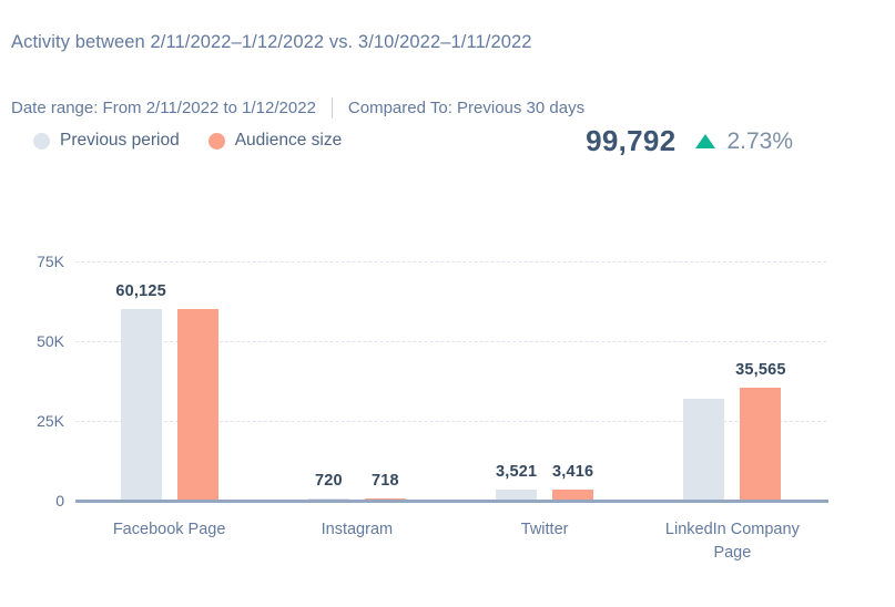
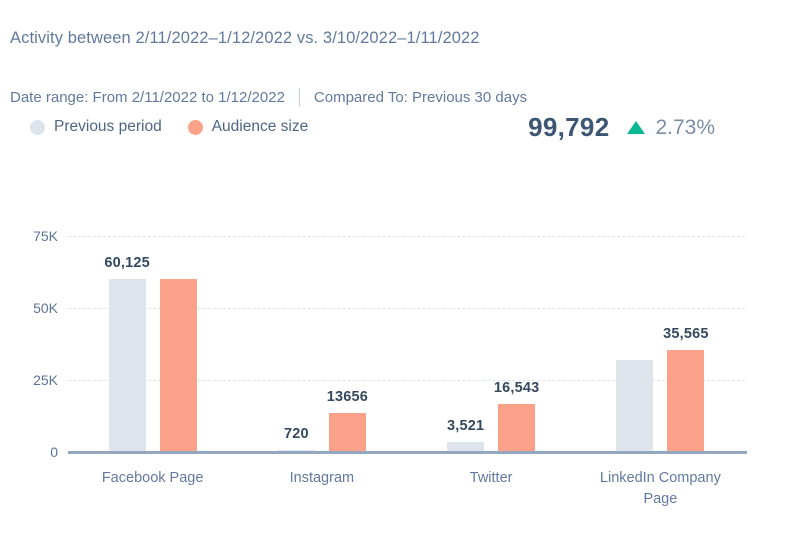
Audience size/Instagram: 718 -> 13656
Audience size/Twitter: 3,416 -> 16,543
